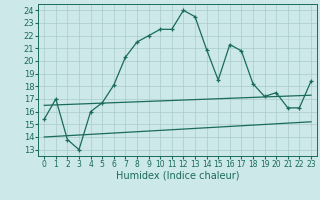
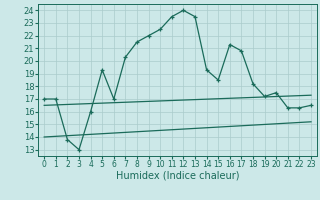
0: 15.4 -> 17.0
5: 16.7 -> 19.3
6: 18.1 -> 17.0
11: 22.5 -> 23.5
14: 20.9 -> 19.3
23: 18.4 -> 16.5
